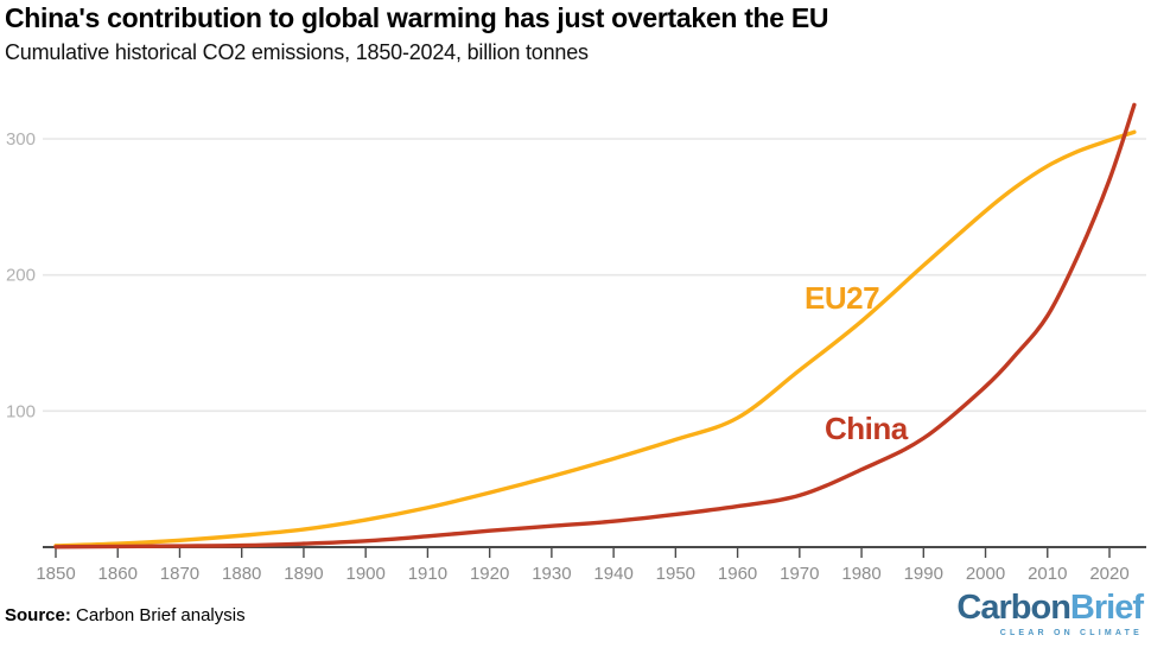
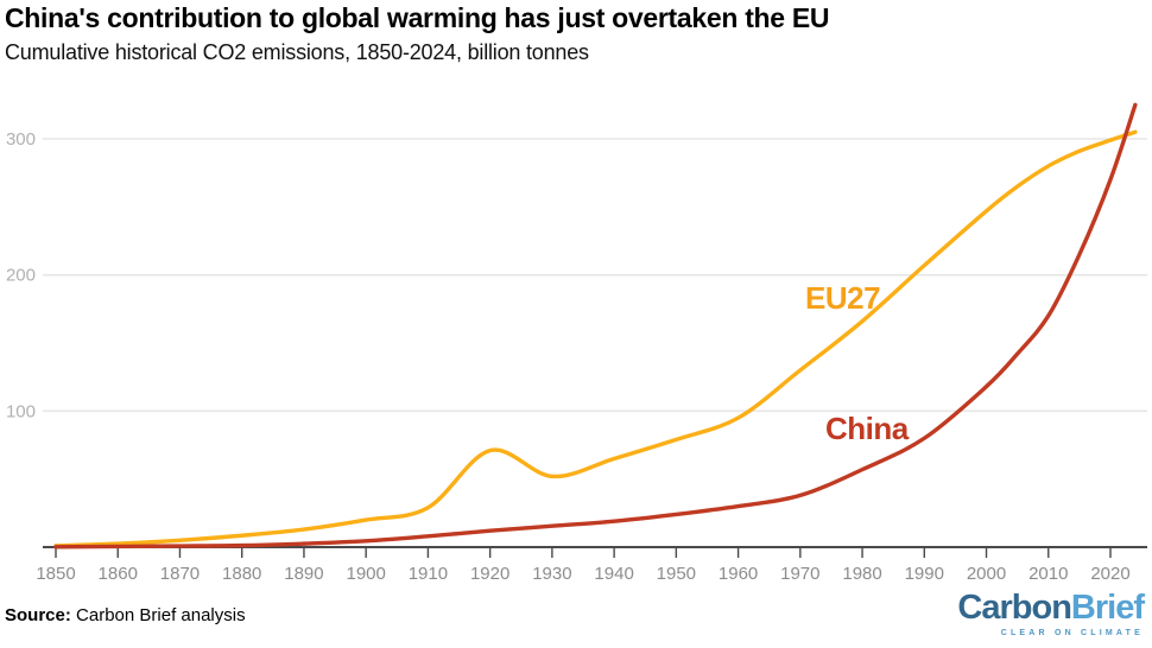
EU27/1920: 40 -> 71
